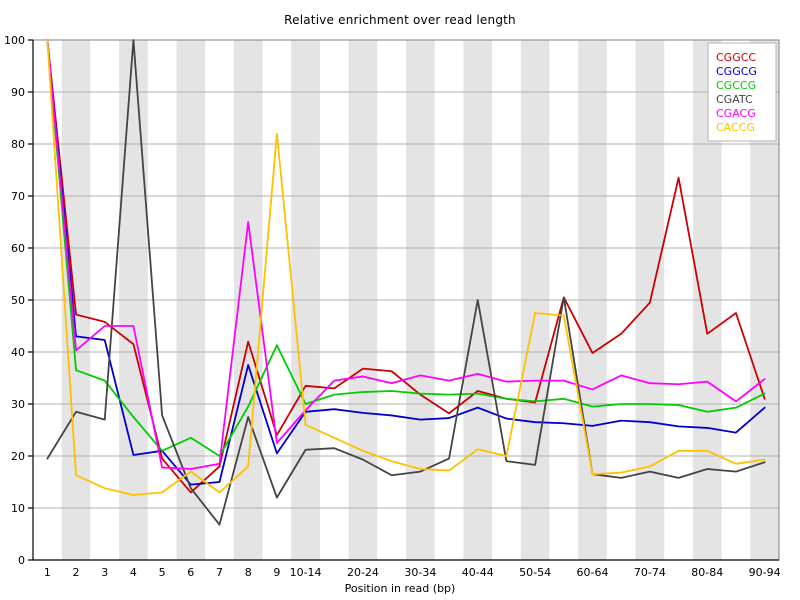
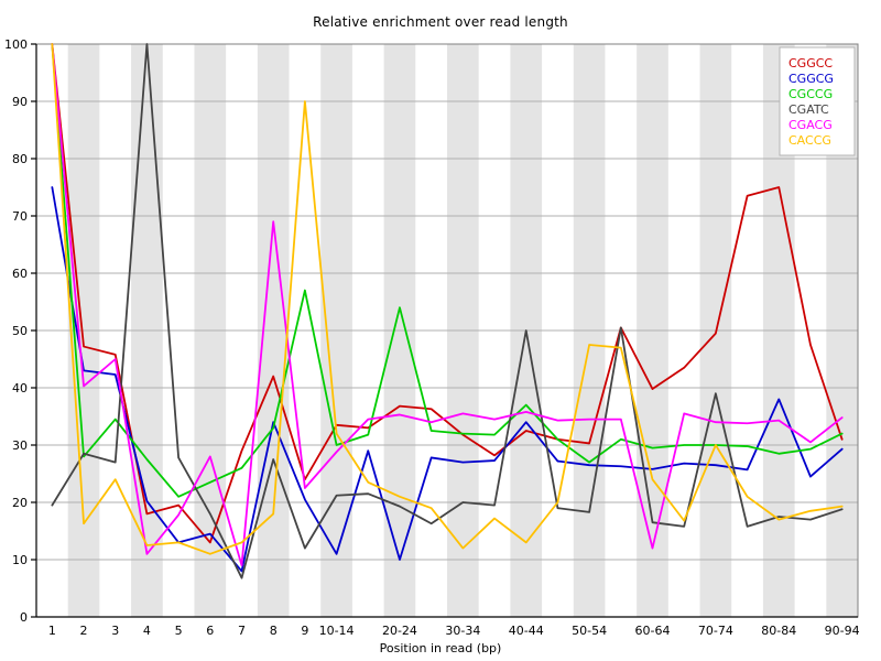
CGGCG/1: 100 -> 75
CGCCG/2: 36 -> 28
CACCG/3: 14 -> 24
CGGCC/4: 42 -> 18
CGACG/4: 45 -> 11
CGGCG/5: 21 -> 13
CGATC/6: 14 -> 18
CGACG/6: 18 -> 28
CACCG/6: 17 -> 11
CGGCC/7: 18 -> 29
CGGCG/7: 15 -> 8
CGCCG/7: 20 -> 26
CGACG/7: 18 -> 9
CGGCG/8: 38 -> 34
CGCCG/8: 30 -> 33
CGACG/8: 65 -> 69
CGCCG/9: 41 -> 57
CACCG/9: 82 -> 90
CGGCG/10-14: 28 -> 11
CACCG/10-14: 26 -> 32
CGGCG/20-24: 28 -> 10
CGCCG/20-24: 32 -> 54
CGATC/30-34: 17 -> 20
CACCG/30-34: 18 -> 12
CGGCG/40-44: 29 -> 34
CGCCG/40-44: 32 -> 37
CACCG/40-44: 21 -> 13
CGCCG/50-54: 30 -> 27
CGACG/60-64: 33 -> 12
CACCG/60-64: 16 -> 24
CGATC/70-74: 17 -> 39
CACCG/70-74: 18 -> 30
CGGCC/80-84: 44 -> 75
CGGCG/80-84: 25 -> 38
CACCG/80-84: 21 -> 17
